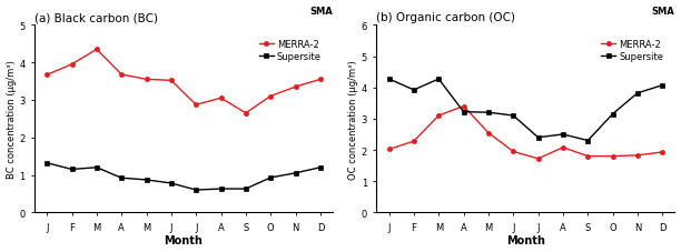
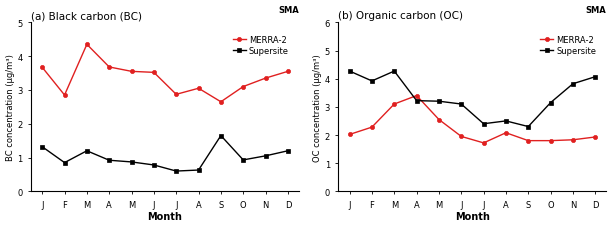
(a) Black carbon (BC)/MERRA-2/F: 3.95 -> 2.85
(a) Black carbon (BC)/Supersite/F: 1.15 -> 0.85
(a) Black carbon (BC)/Supersite/S: 0.63 -> 1.65
